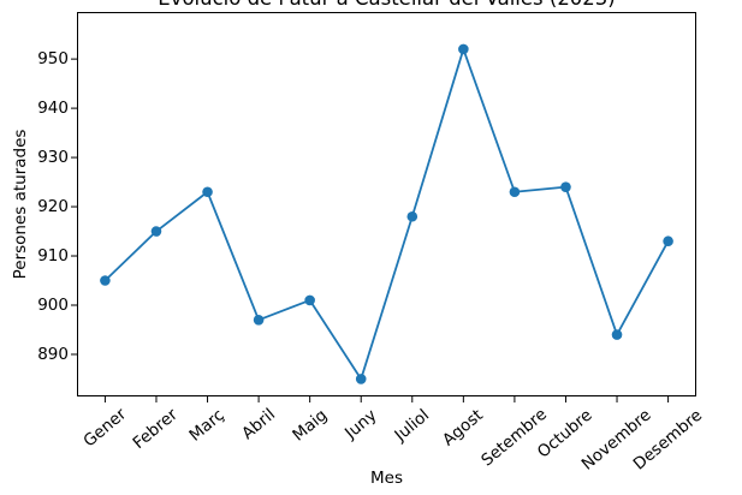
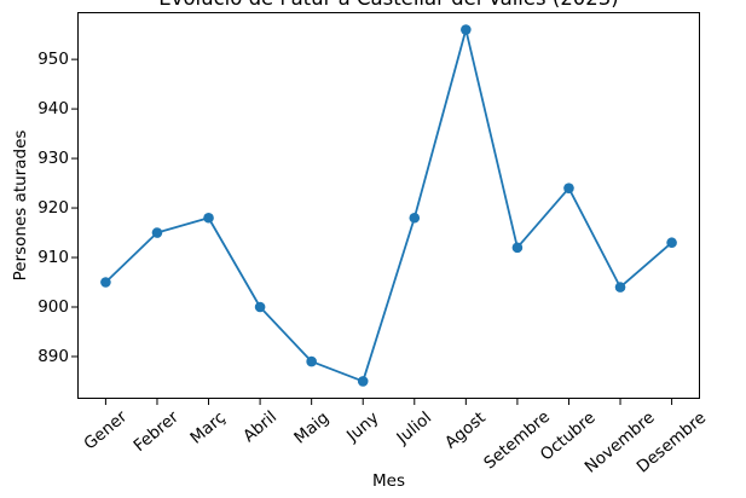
Març: 923 -> 918
Abril: 897 -> 900
Maig: 901 -> 889
Agost: 952 -> 956
Setembre: 923 -> 912
Novembre: 894 -> 904
